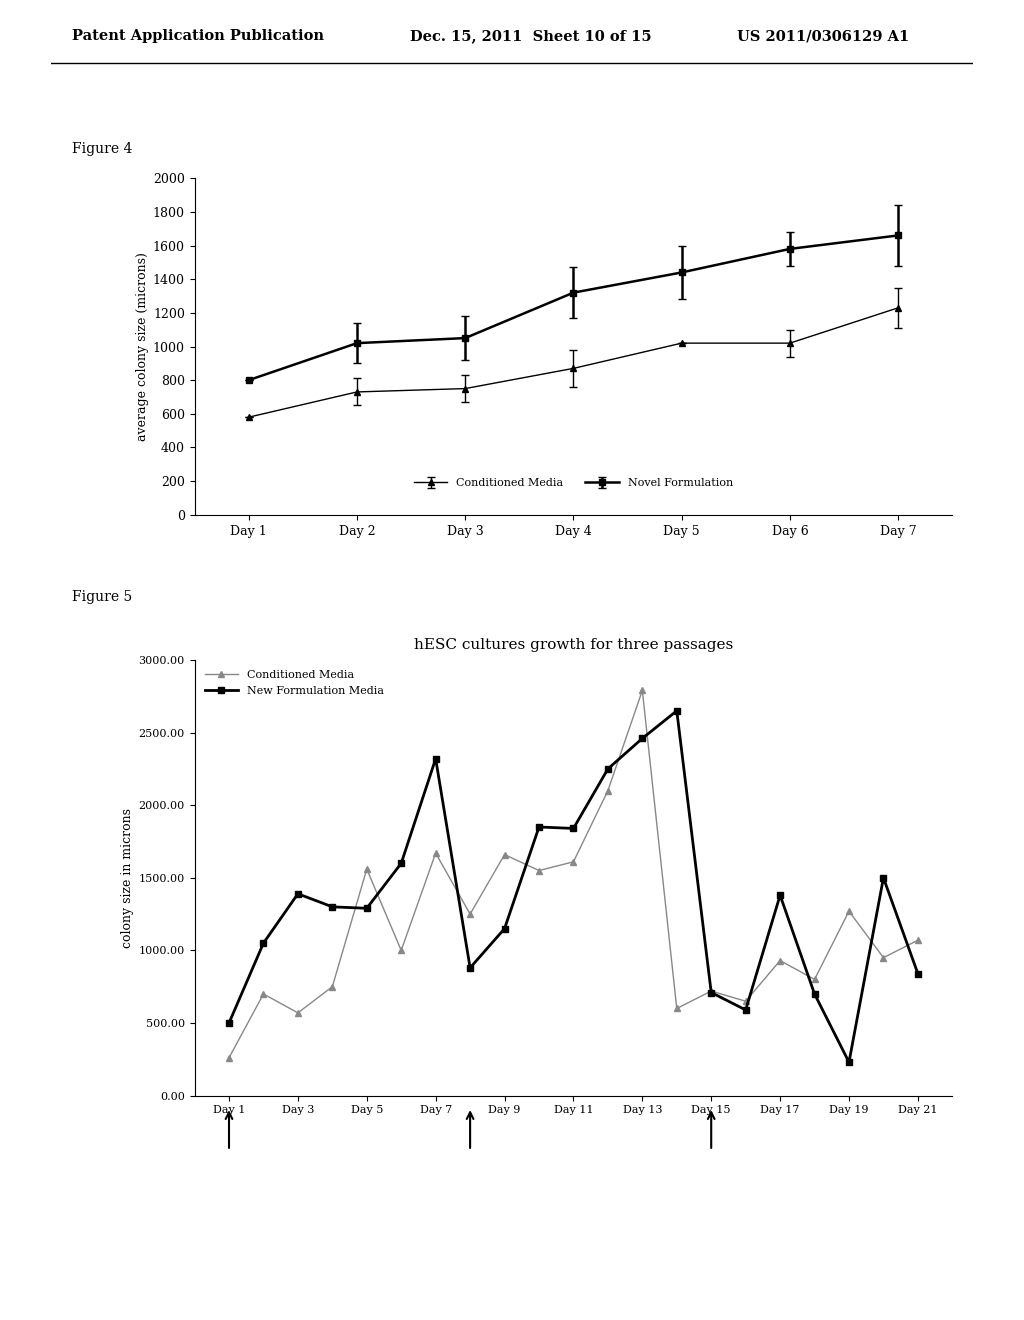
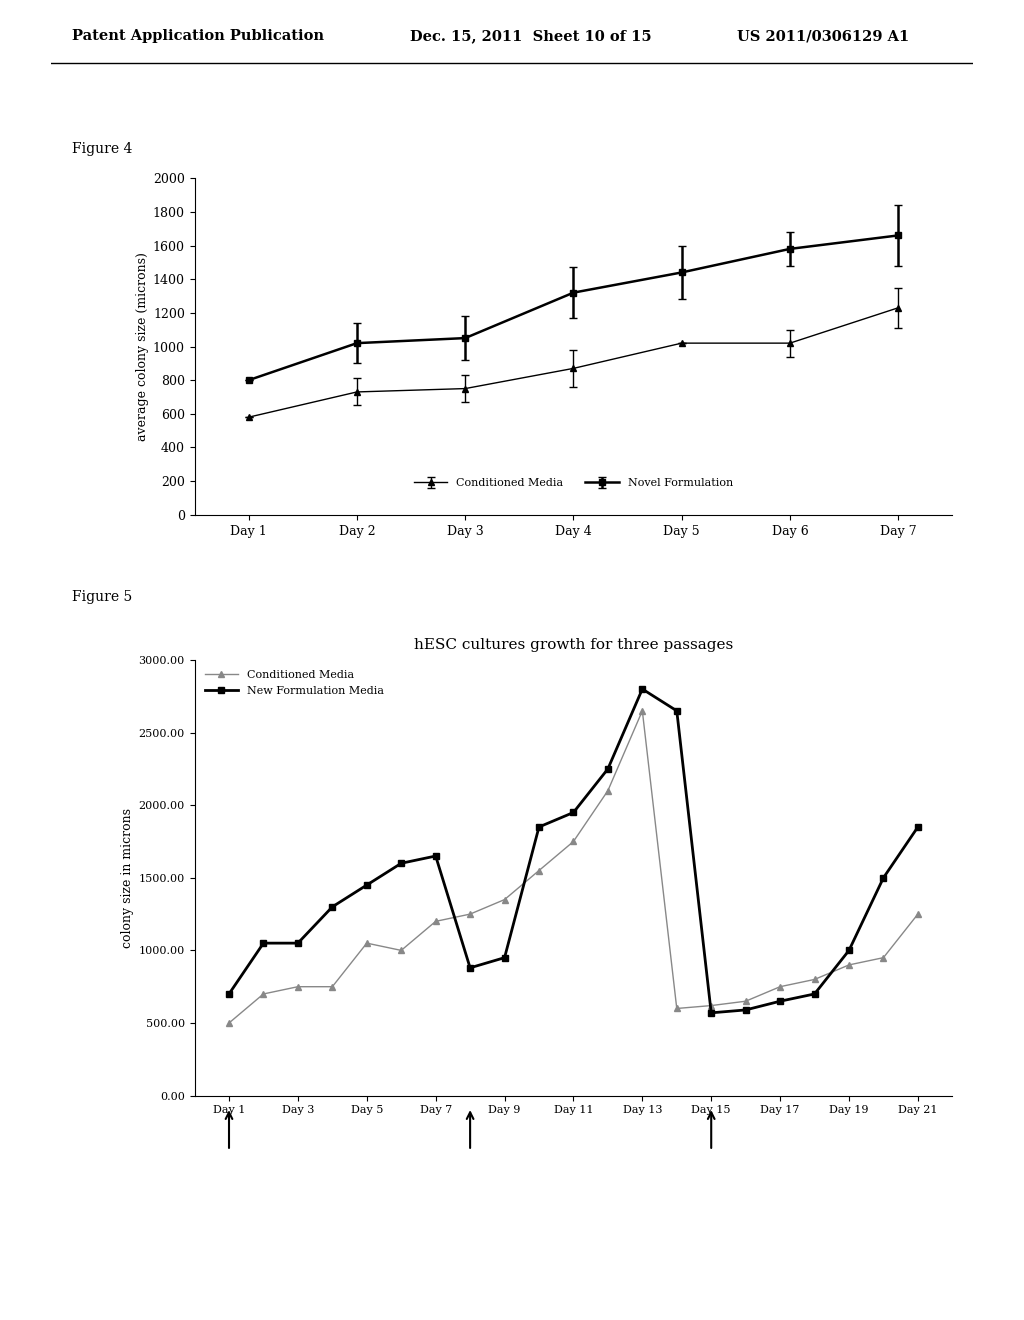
hESC cultures growth for three passages/Conditioned Media/Day 1: 260 -> 500
hESC cultures growth for three passages/New Formulation Media/Day 1: 500 -> 700
hESC cultures growth for three passages/Conditioned Media/Day 3: 570 -> 750
hESC cultures growth for three passages/New Formulation Media/Day 3: 1390 -> 1050
hESC cultures growth for three passages/Conditioned Media/Day 5: 1560 -> 1050
hESC cultures growth for three passages/New Formulation Media/Day 5: 1290 -> 1450
hESC cultures growth for three passages/Conditioned Media/Day 7: 1670 -> 1200
hESC cultures growth for three passages/New Formulation Media/Day 7: 2320 -> 1650
hESC cultures growth for three passages/Conditioned Media/Day 9: 1660 -> 1350
hESC cultures growth for three passages/New Formulation Media/Day 9: 1150 -> 950
hESC cultures growth for three passages/Conditioned Media/Day 11: 1610 -> 1750
hESC cultures growth for three passages/New Formulation Media/Day 11: 1840 -> 1950
hESC cultures growth for three passages/Conditioned Media/Day 13: 2790 -> 2650
hESC cultures growth for three passages/New Formulation Media/Day 13: 2460 -> 2800
hESC cultures growth for three passages/Conditioned Media/Day 15: 720 -> 620
hESC cultures growth for three passages/New Formulation Media/Day 15: 710 -> 570
hESC cultures growth for three passages/Conditioned Media/Day 17: 930 -> 750
hESC cultures growth for three passages/New Formulation Media/Day 17: 1380 -> 650
hESC cultures growth for three passages/Conditioned Media/Day 19: 1270 -> 900
hESC cultures growth for three passages/New Formulation Media/Day 19: 230 -> 1000
hESC cultures growth for three passages/Conditioned Media/Day 21: 1070 -> 1250
hESC cultures growth for three passages/New Formulation Media/Day 21: 840 -> 1850
